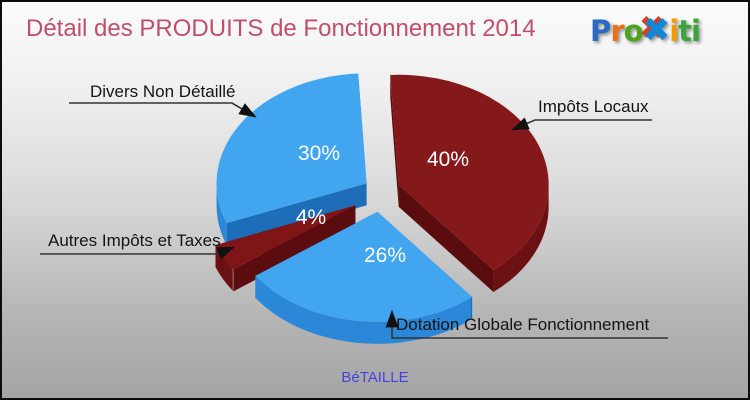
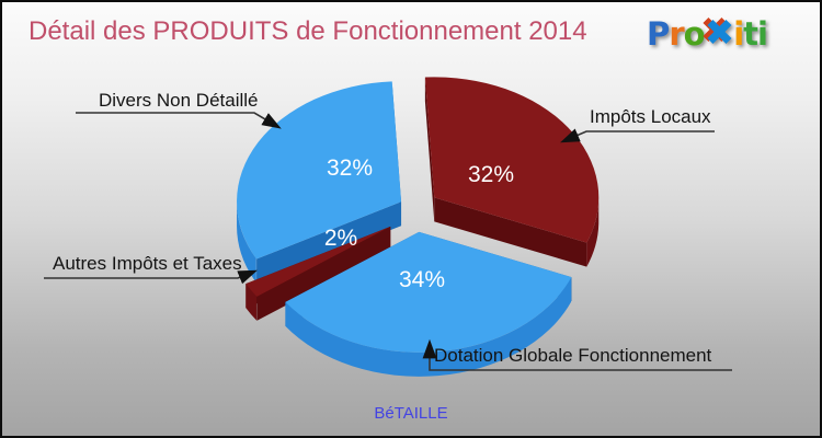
Divers Non Détaillé: 30% -> 32%
Autres Impôts et Taxes: 4% -> 2%
Dotation Globale Fonctionnement: 26% -> 34%
Impôts Locaux: 40% -> 32%
